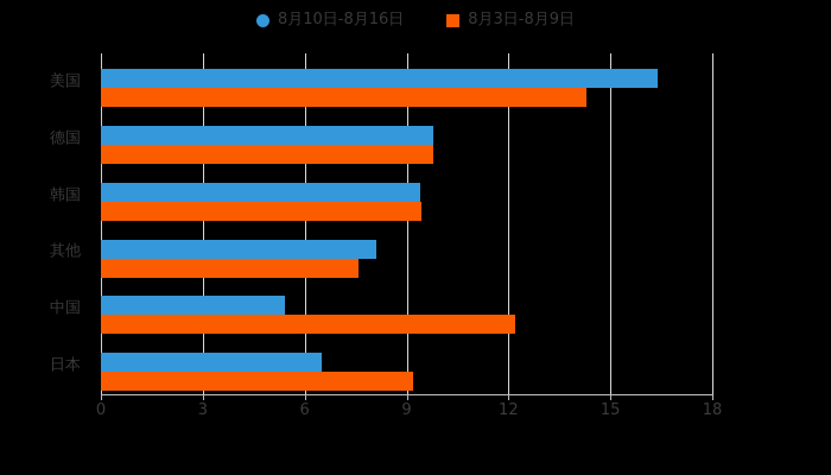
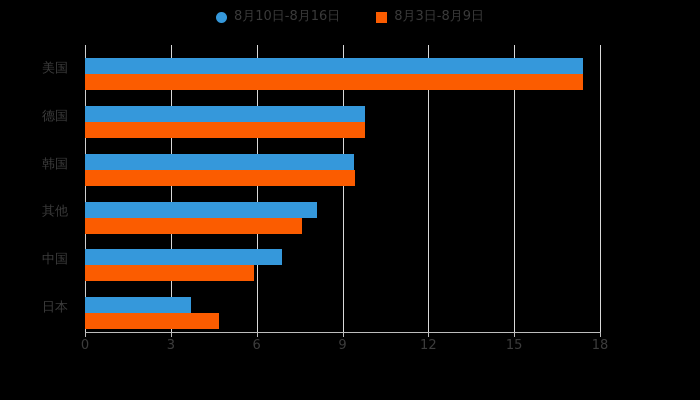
8月10日-8月16日/美国: 16.4 -> 17.4
8月3日-8月9日/美国: 14.3 -> 17.4
8月10日-8月16日/中国: 5.4 -> 6.9
8月3日-8月9日/中国: 12.2 -> 5.9
8月10日-8月16日/日本: 6.5 -> 3.7
8月3日-8月9日/日本: 9.2 -> 4.7
